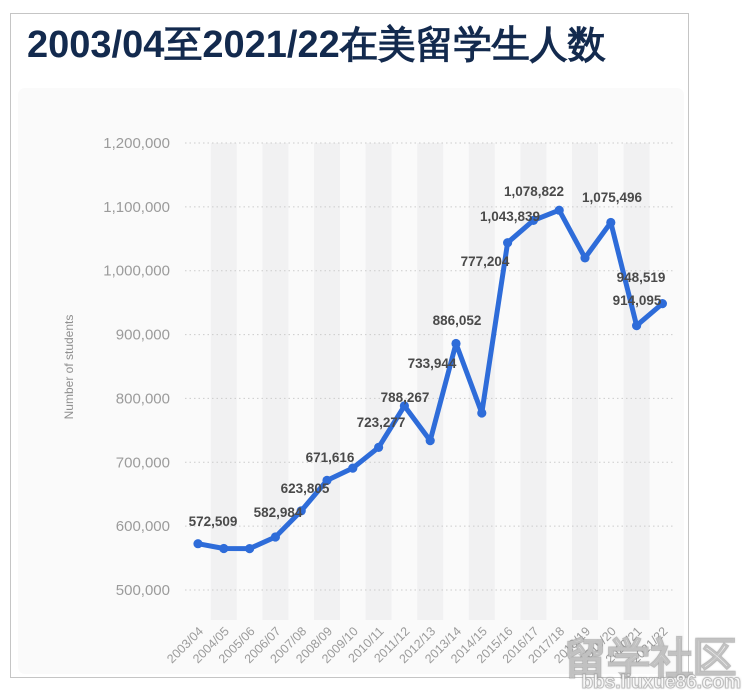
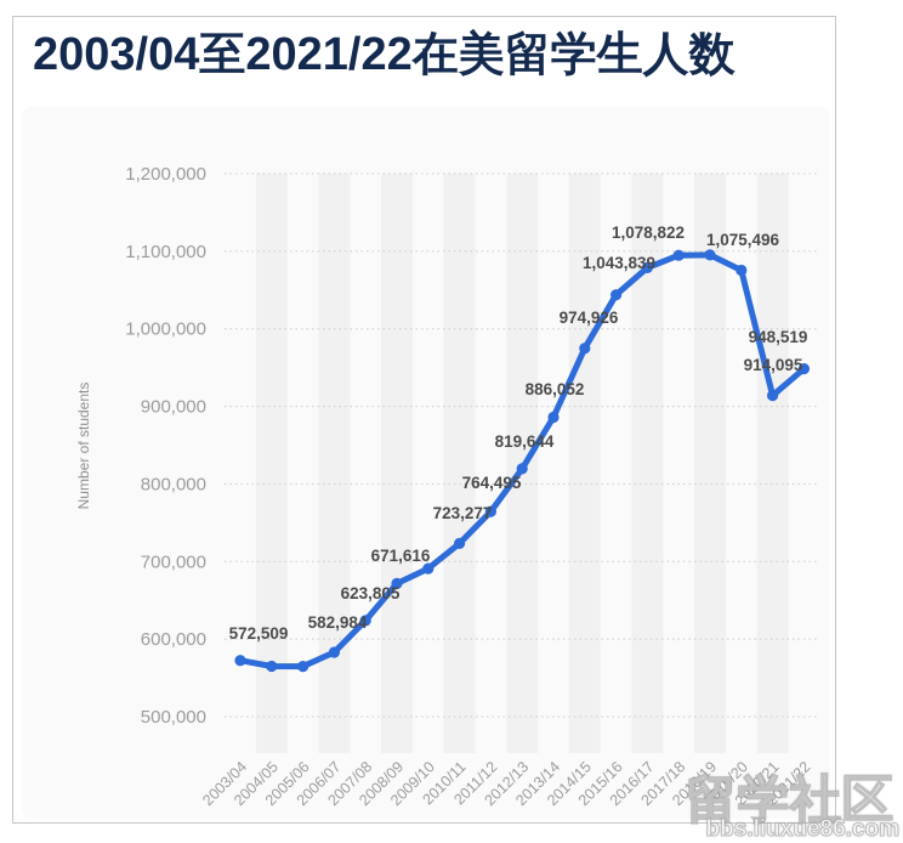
2011/12: 788,267 -> 764,495
2012/13: 733,944 -> 819,644
2014/15: 777,204 -> 974,926
2018/19: 1020000 -> 1100000
